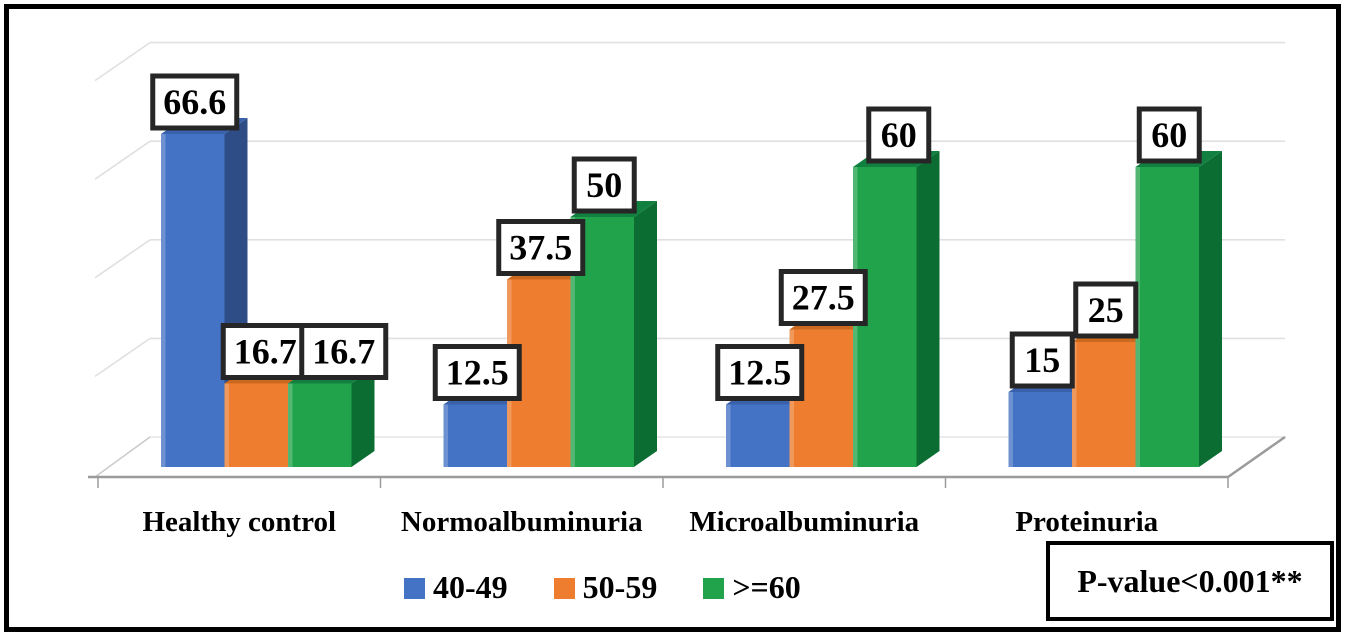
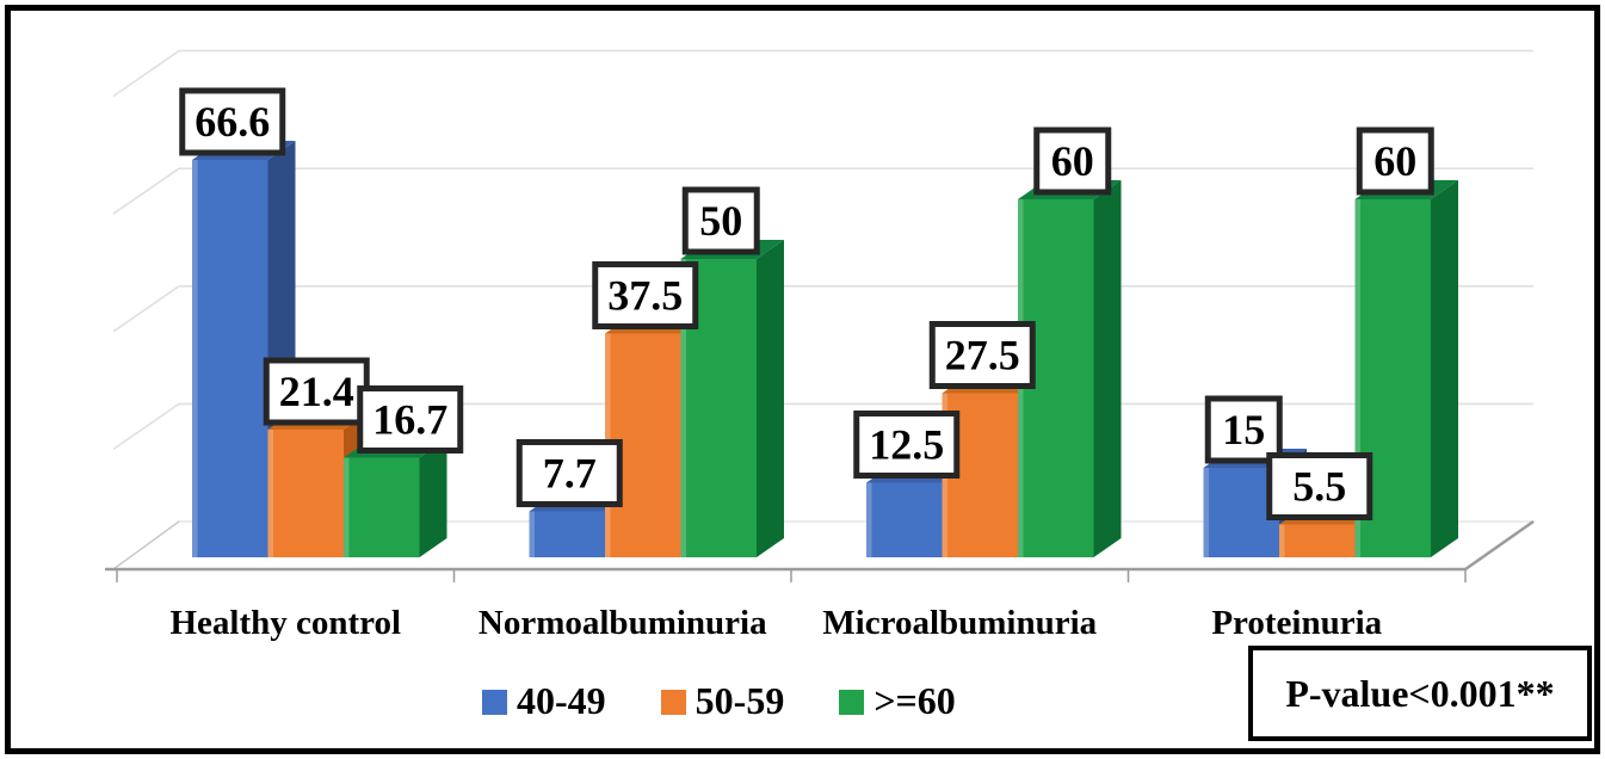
50-59/Healthy control: 16.7 -> 21.4
40-49/Normoalbuminuria: 12.5 -> 7.7
50-59/Proteinuria: 25 -> 5.5
